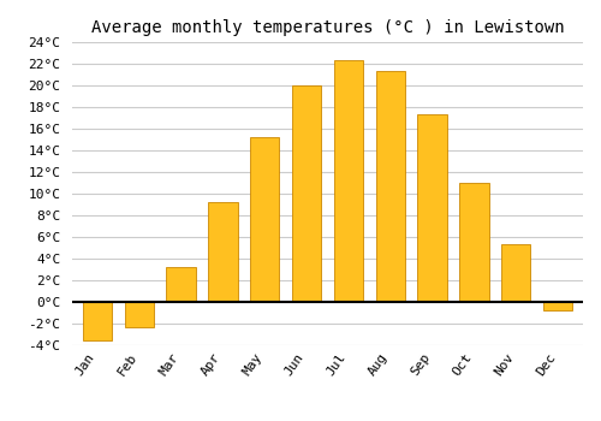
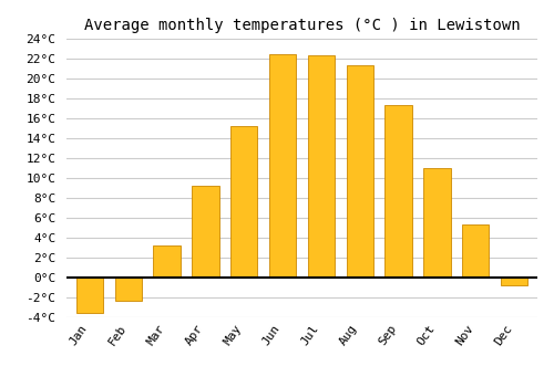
Jun: 20.0°C -> 22.4°C
